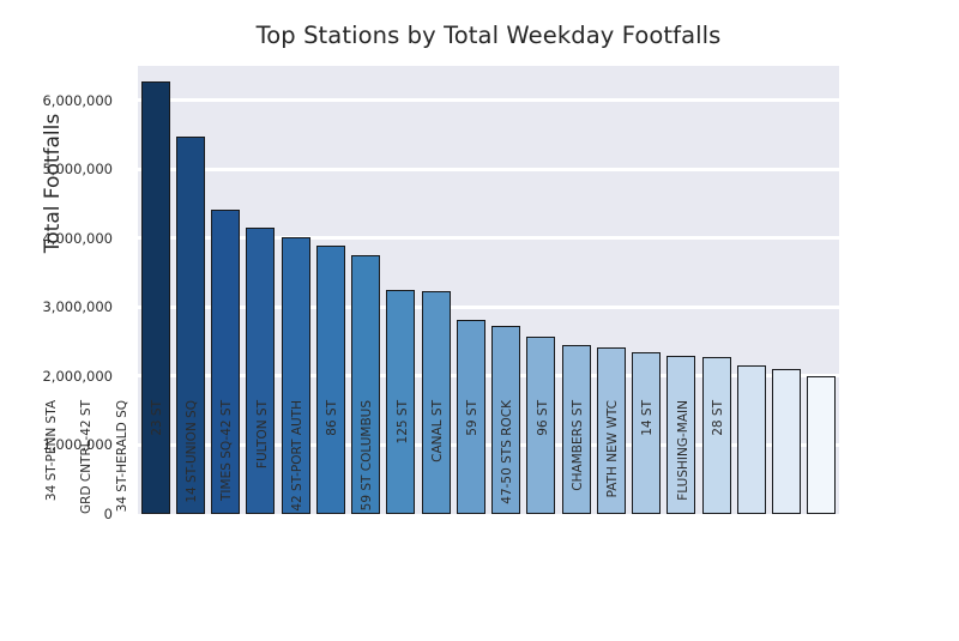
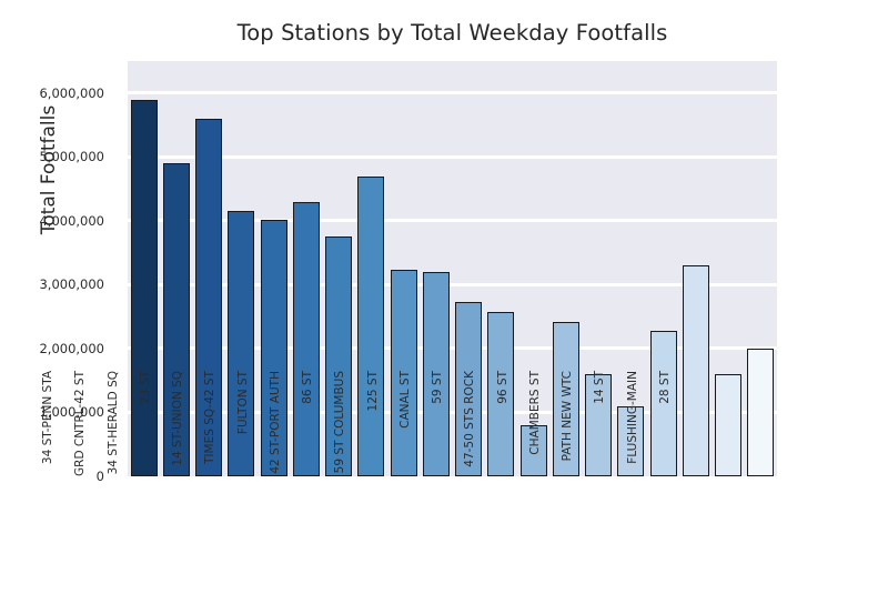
34 ST-PENN STA: 6300000 -> 5900000
GRD CNTRL-42 ST: 5500000 -> 4900000
34 ST-HERALD SQ: 4400000 -> 5600000
TIMES SQ-42 ST: 3900000 -> 4300000
42 ST-PORT AUTH: 3200000 -> 4700000
59 ST COLUMBUS: 2800000 -> 3200000
59 ST: 2400000 -> 800000
96 ST: 2300000 -> 1600000
CHAMBERS ST: 2300000 -> 1100000
14 ST: 2200000 -> 3300000
FLUSHING-MAIN: 2100000 -> 1600000
